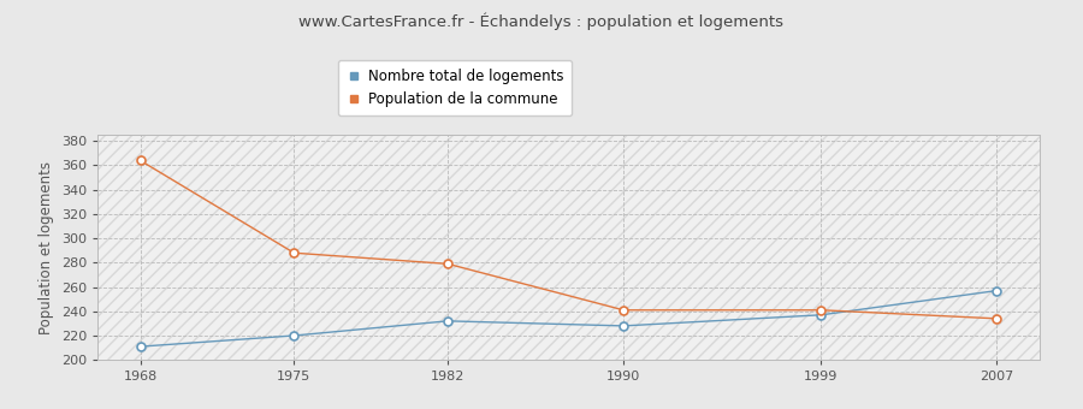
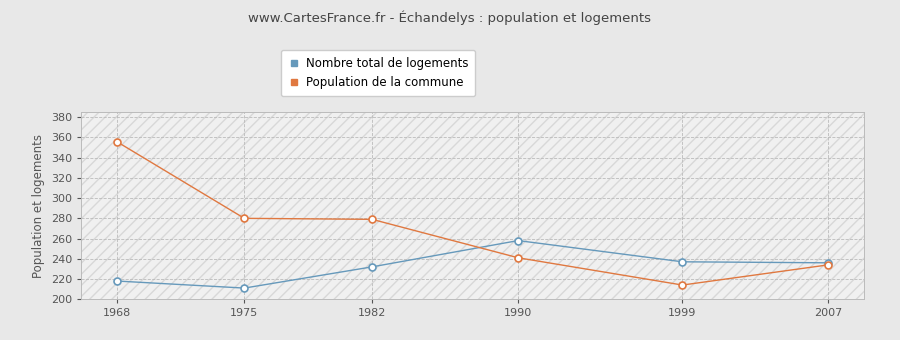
Nombre total de logements/1968: 211 -> 218
Population de la commune/1968: 364 -> 356
Nombre total de logements/1975: 220 -> 211
Population de la commune/1975: 288 -> 280
Nombre total de logements/1990: 228 -> 258
Population de la commune/1999: 241 -> 214
Nombre total de logements/2007: 257 -> 236
